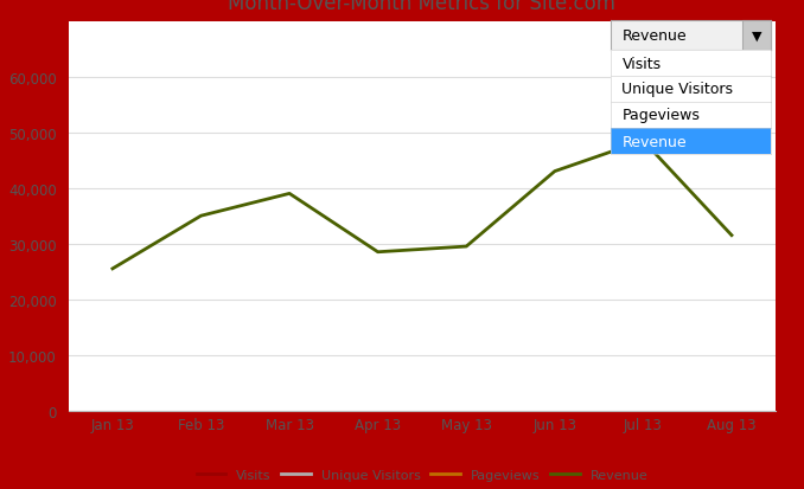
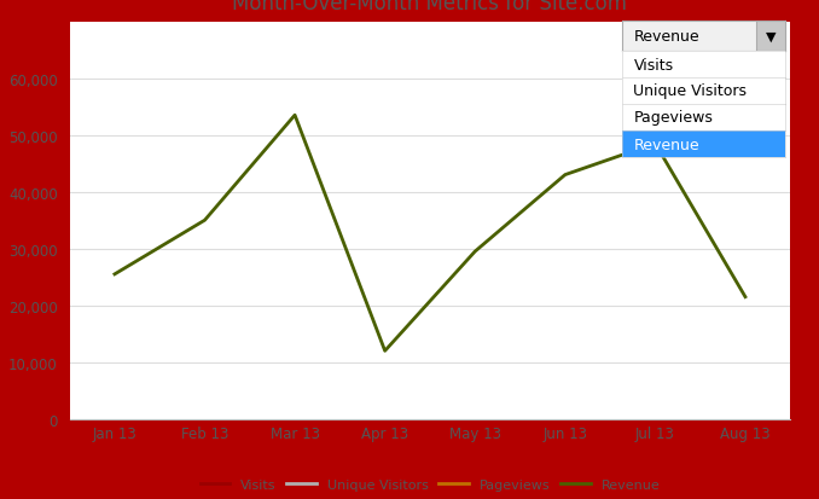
Mar 13: 39,000 -> 53,500
Apr 13: 28,500 -> 12,000
Aug 13: 31,500 -> 21,500
